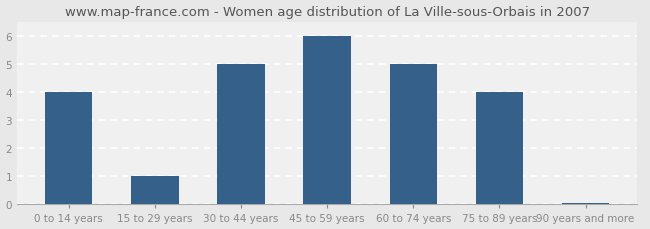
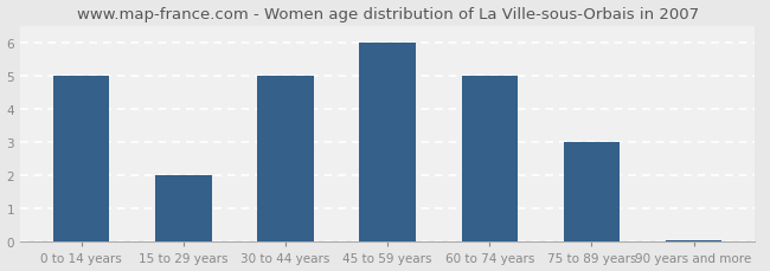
0 to 14 years: 4.00 -> 5.00
15 to 29 years: 1.00 -> 2.00
75 to 89 years: 4.00 -> 3.00
